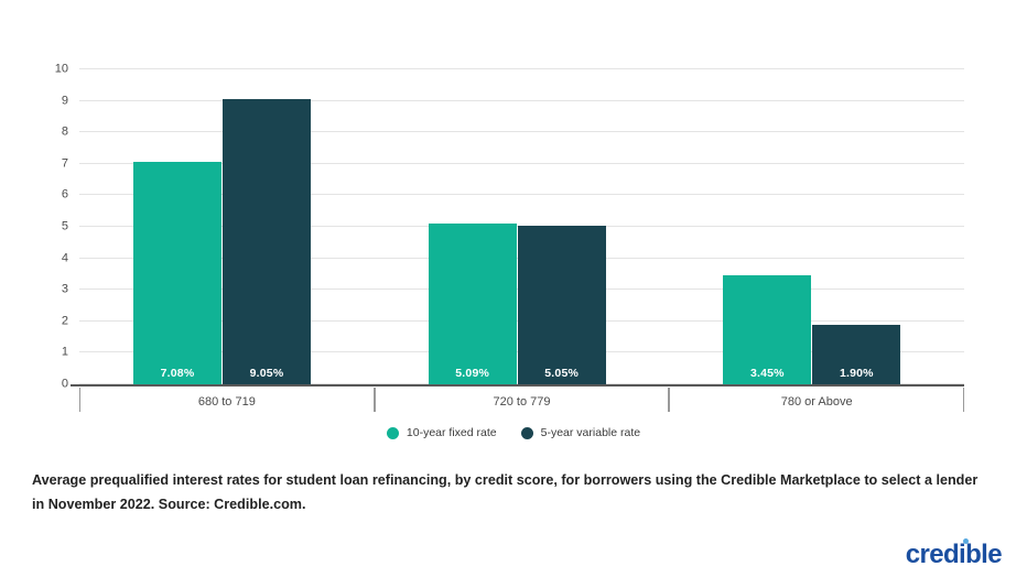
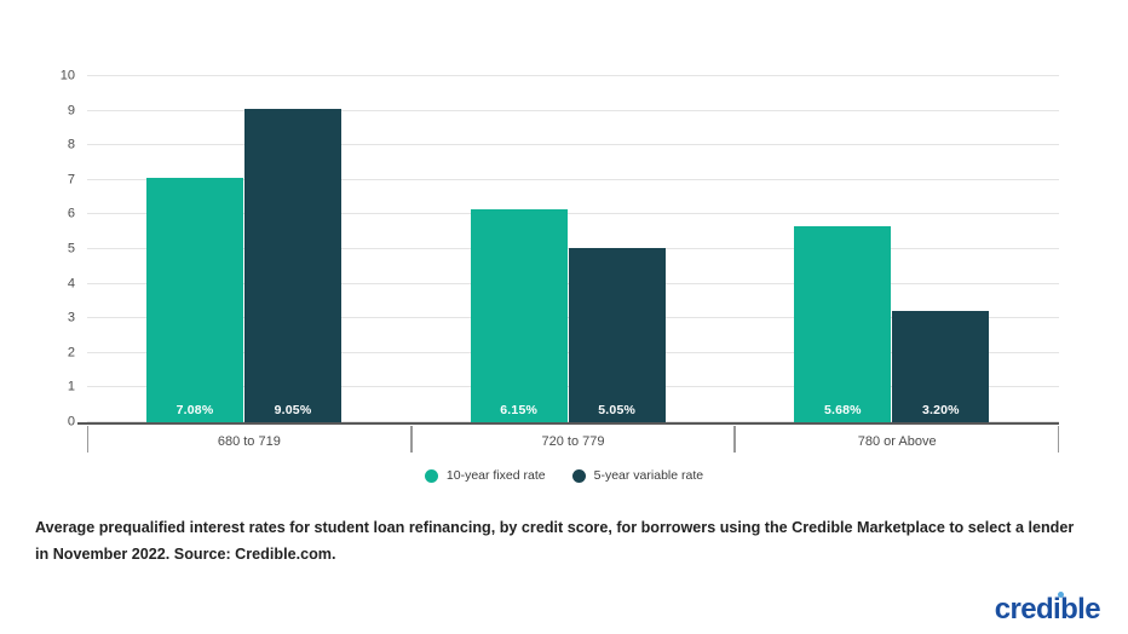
10-year fixed rate/720 to 779: 5.09% -> 6.15%
10-year fixed rate/780 or Above: 3.45% -> 5.68%
5-year variable rate/780 or Above: 1.90% -> 3.20%
